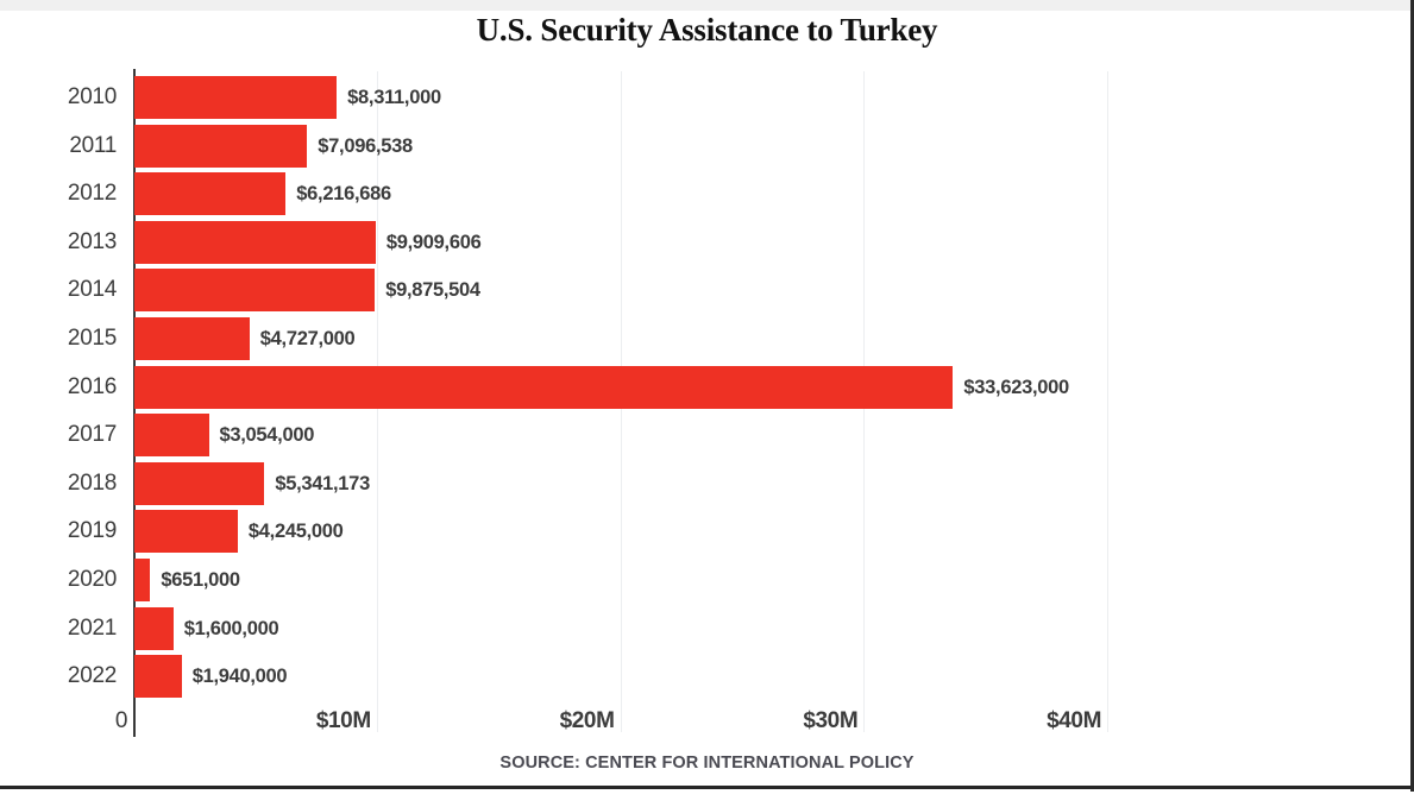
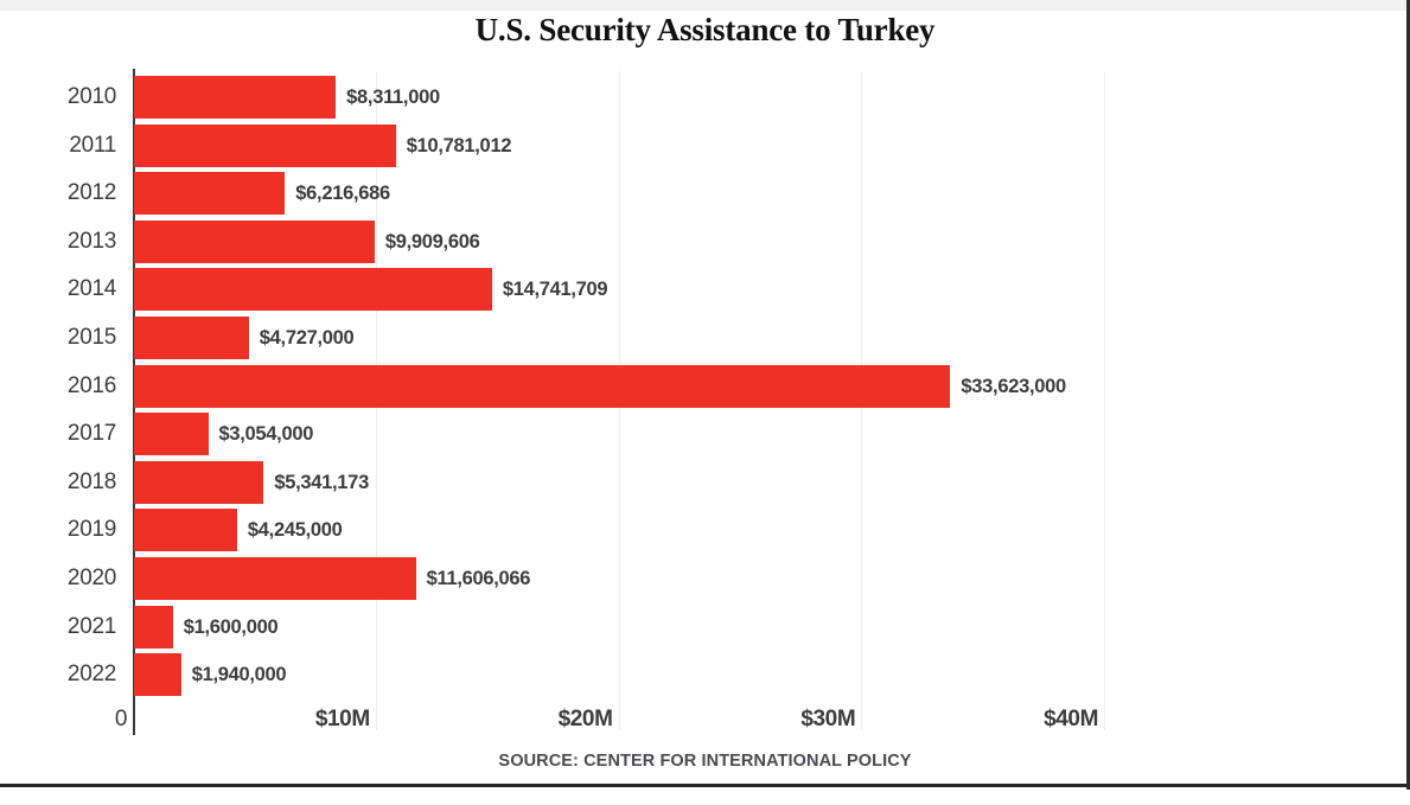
2011: $7,096,538 -> $10,781,012
2014: $9,875,504 -> $14,741,709
2020: $651,000 -> $11,606,066
